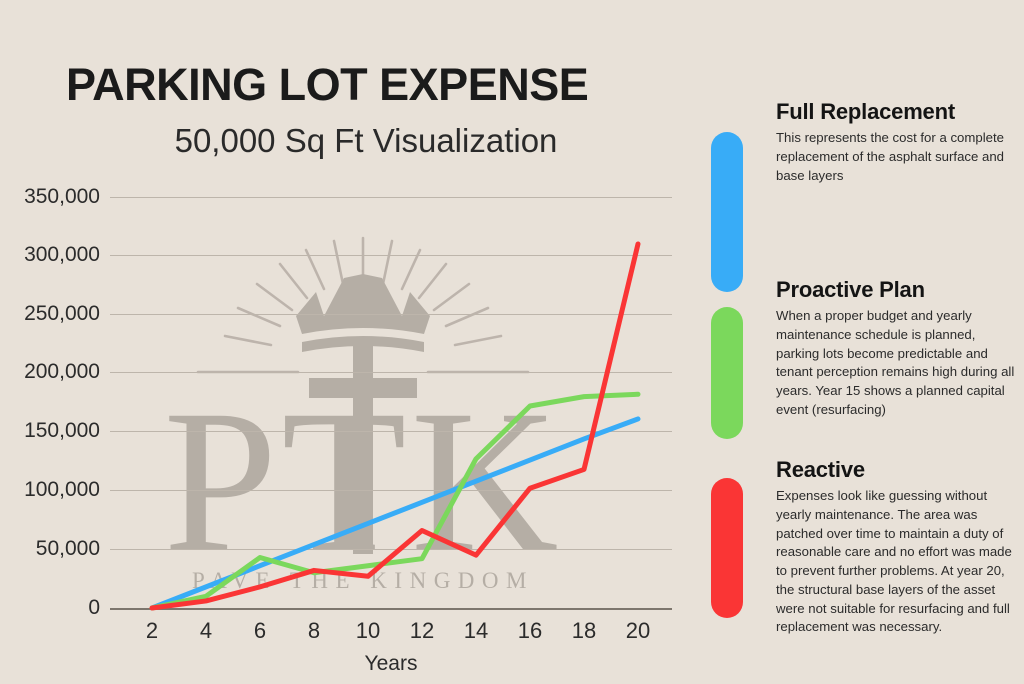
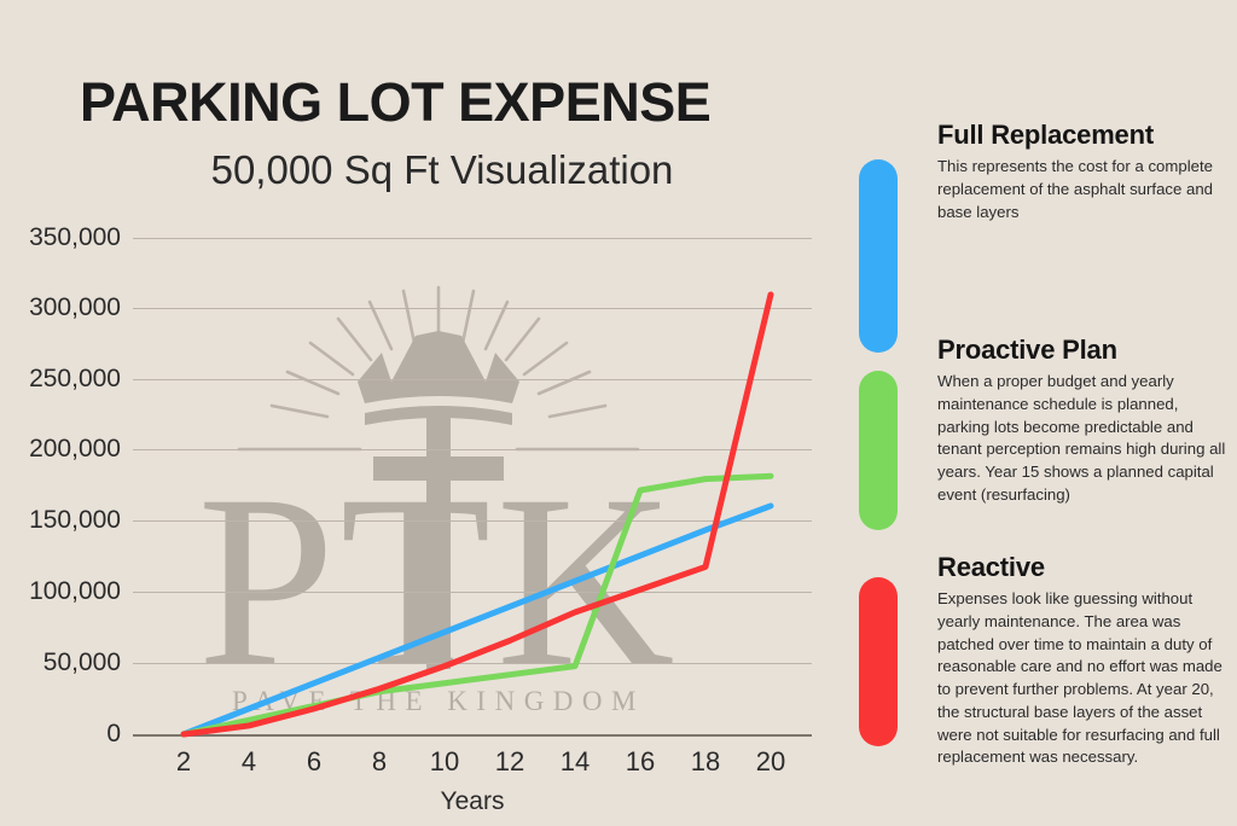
Proactive Plan/6: 43000 -> 20000
Reactive/10: 27000 -> 48000
Proactive Plan/14: 127000 -> 48000
Reactive/14: 45000 -> 86000
